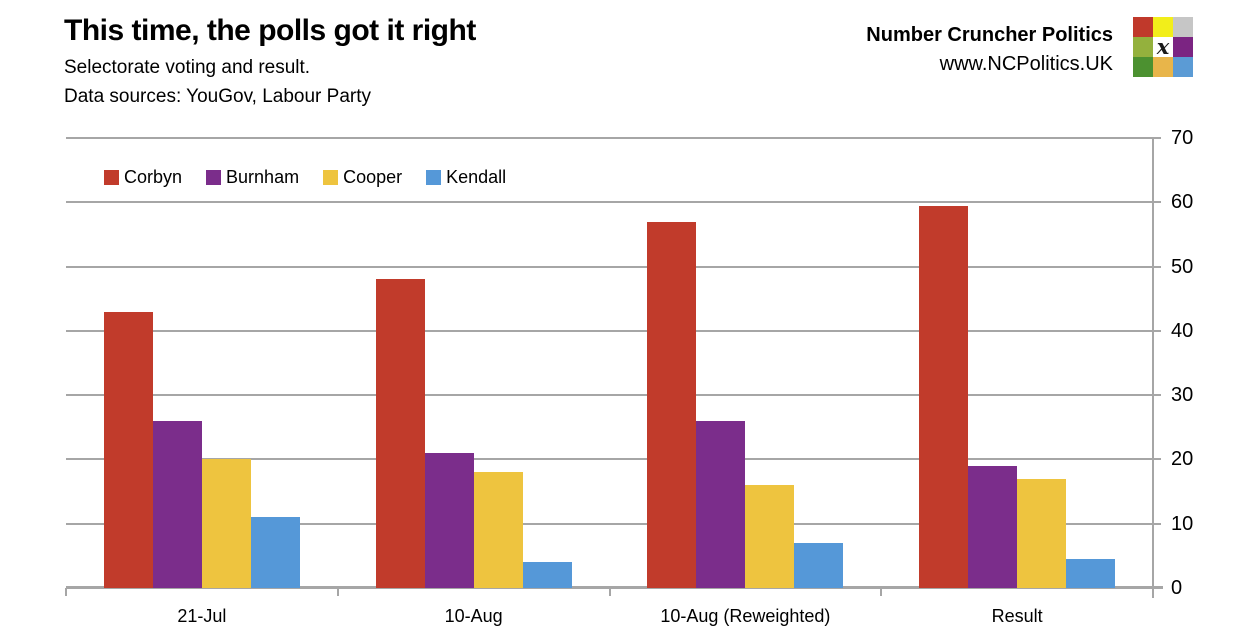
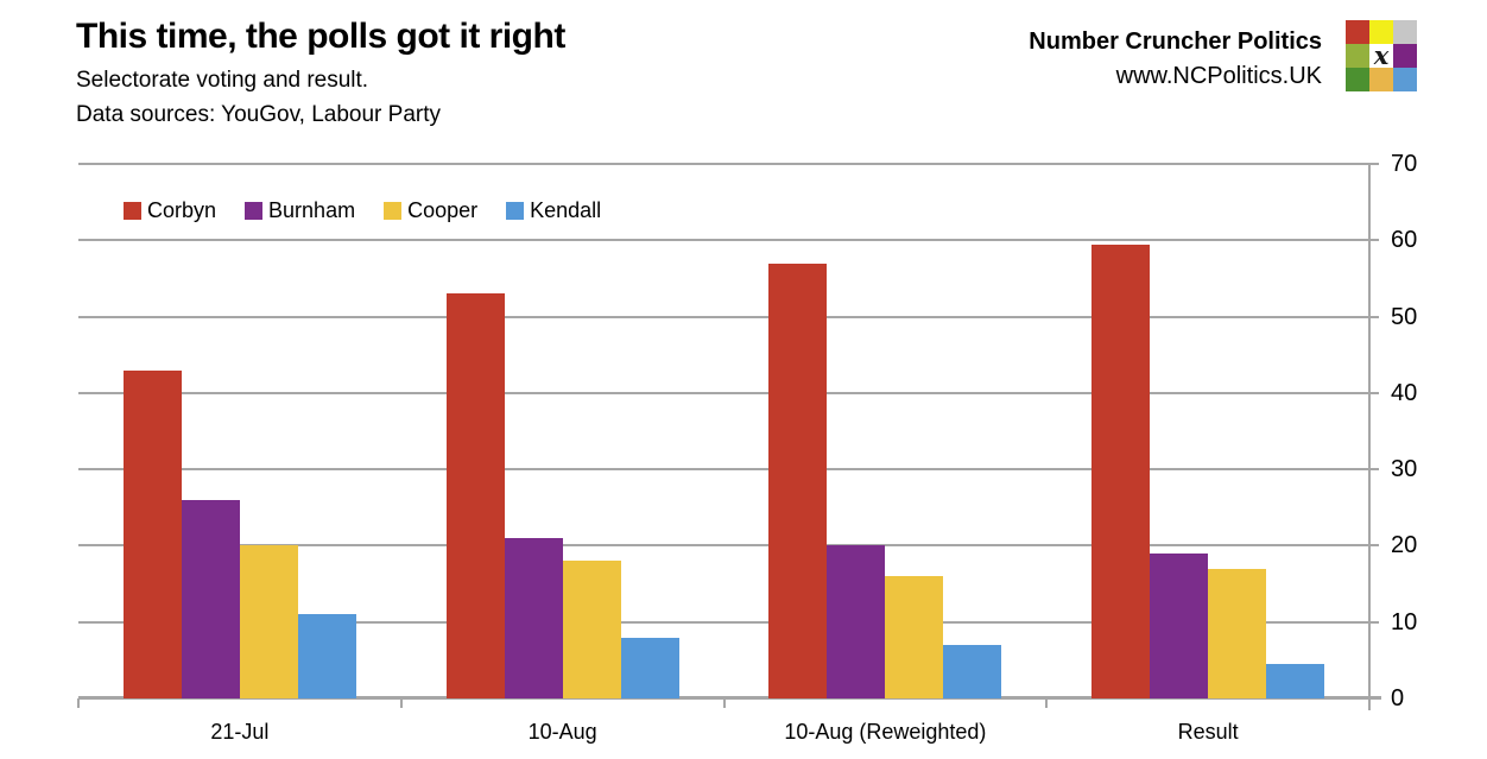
Corbyn/10-Aug: 48 -> 53
Kendall/10-Aug: 4 -> 8
Burnham/10-Aug (Reweighted): 26 -> 20
